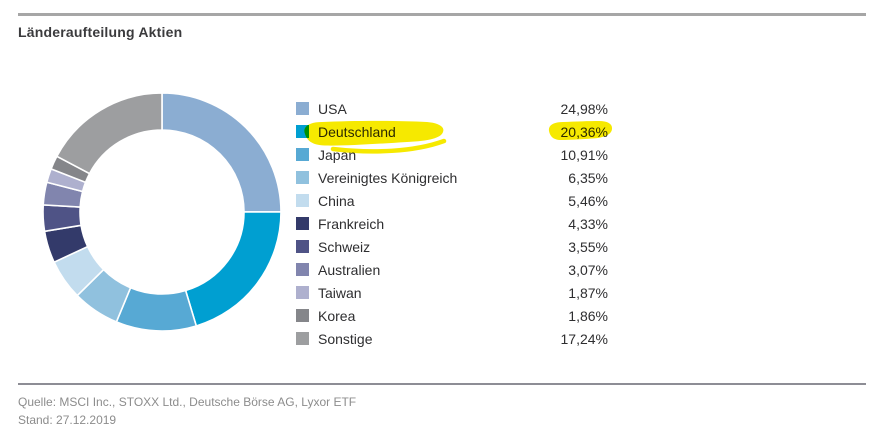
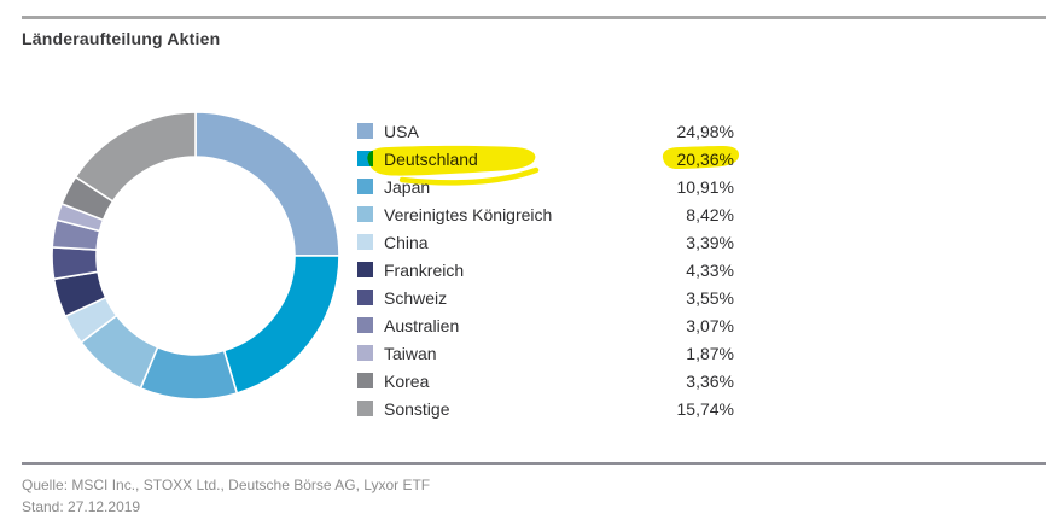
Vereinigtes Königreich: 6,35% -> 8,42%
China: 5,46% -> 3,39%
Korea: 1,86% -> 3,36%
Sonstige: 17,24% -> 15,74%
